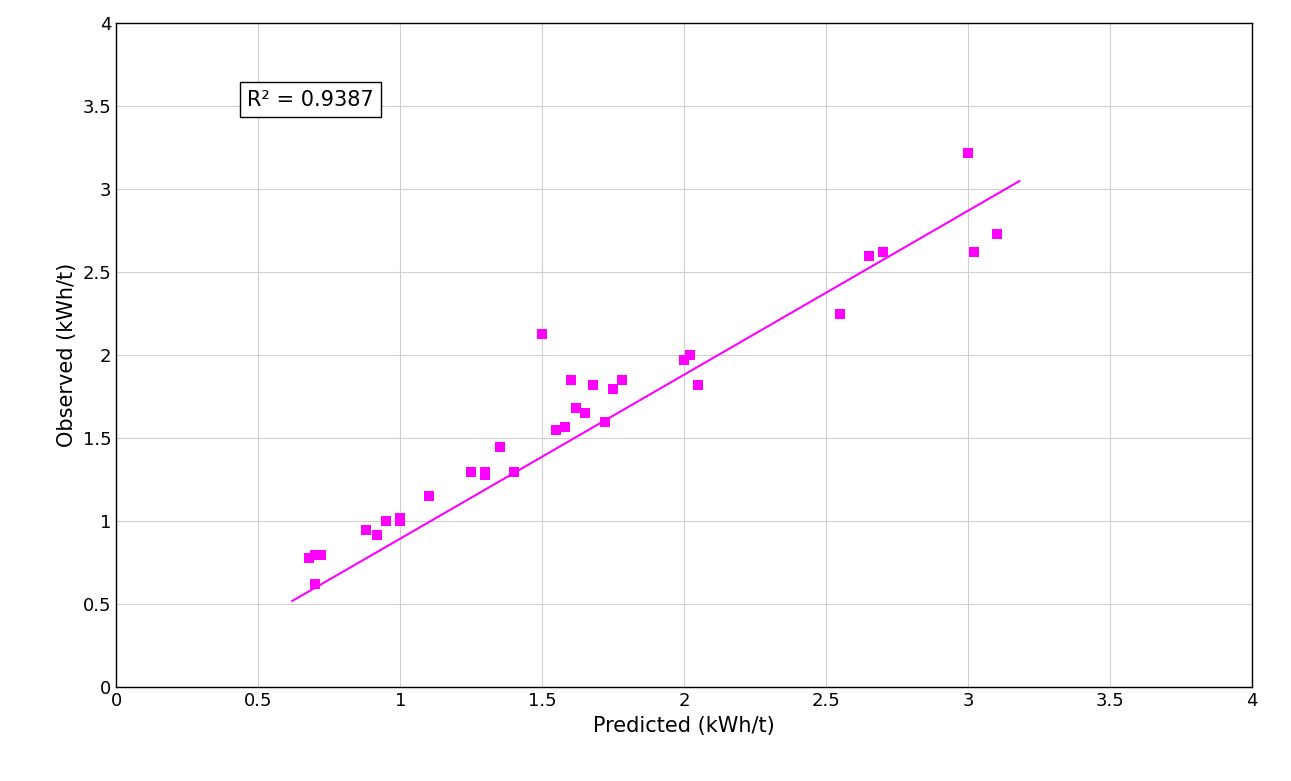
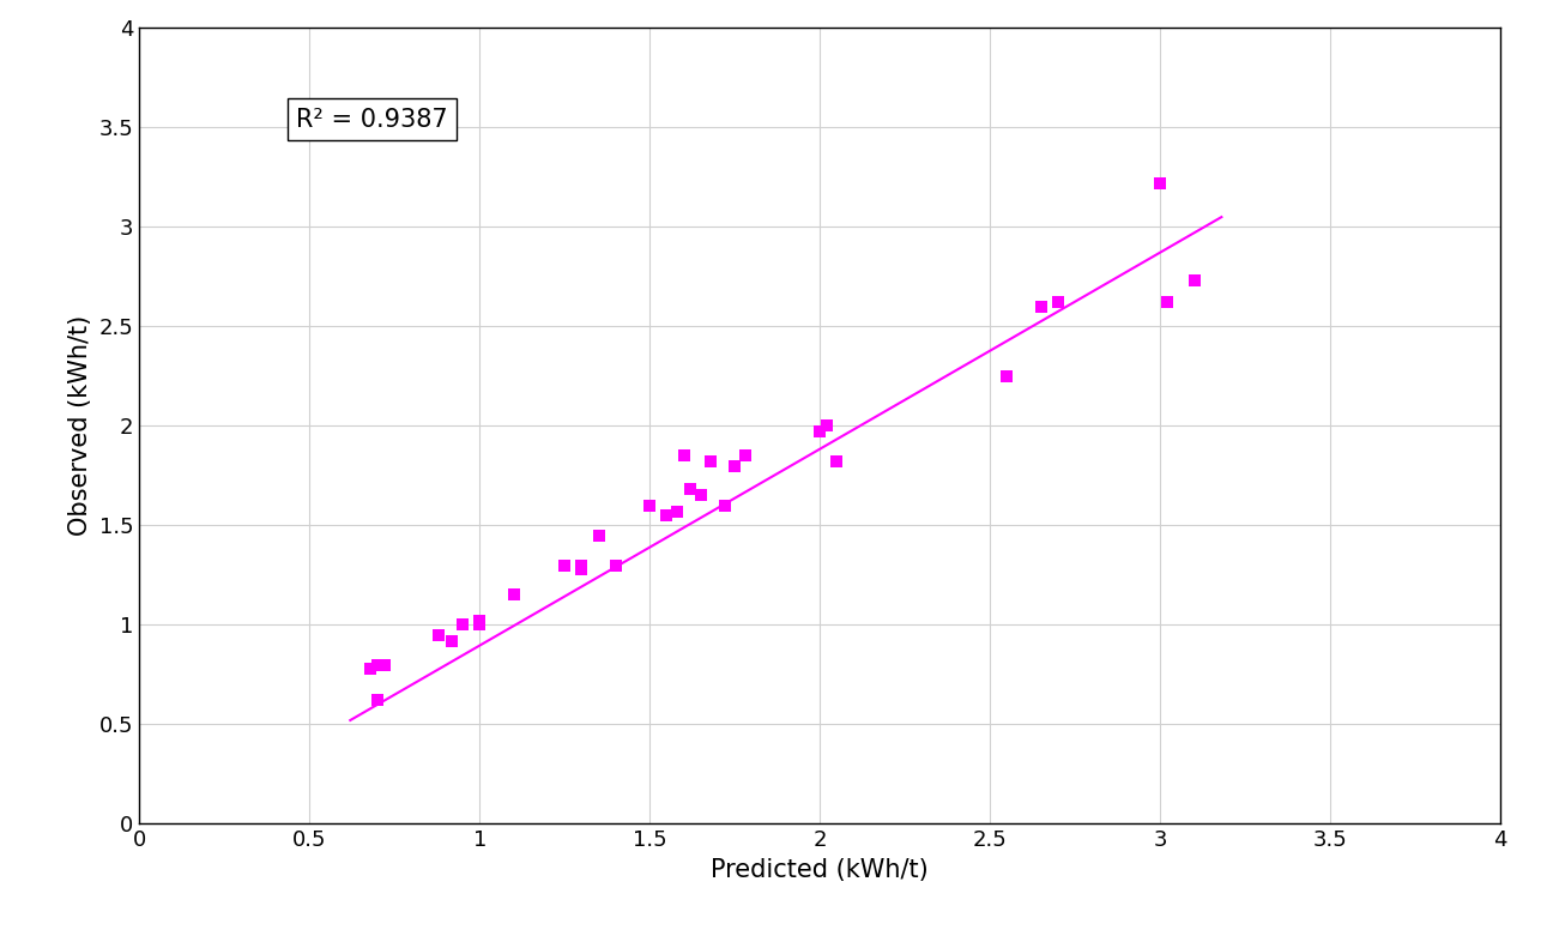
1.5: 2.13 -> 1.60
